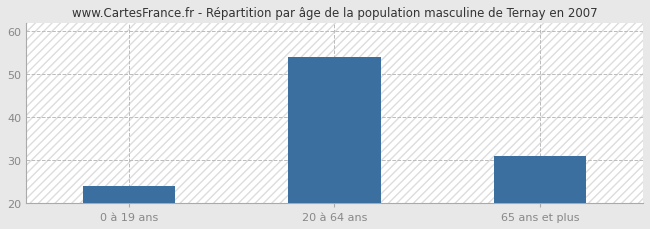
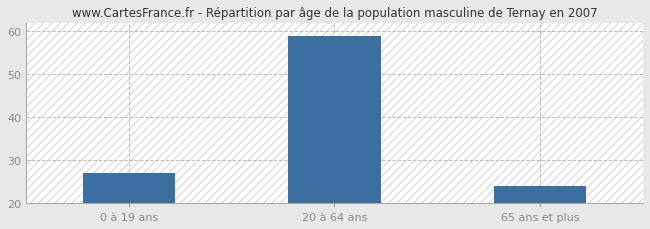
0 à 19 ans: 24 -> 27
20 à 64 ans: 54 -> 59
65 ans et plus: 31 -> 24
